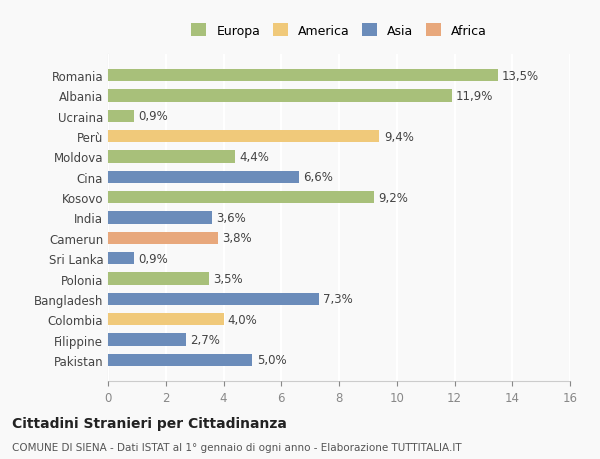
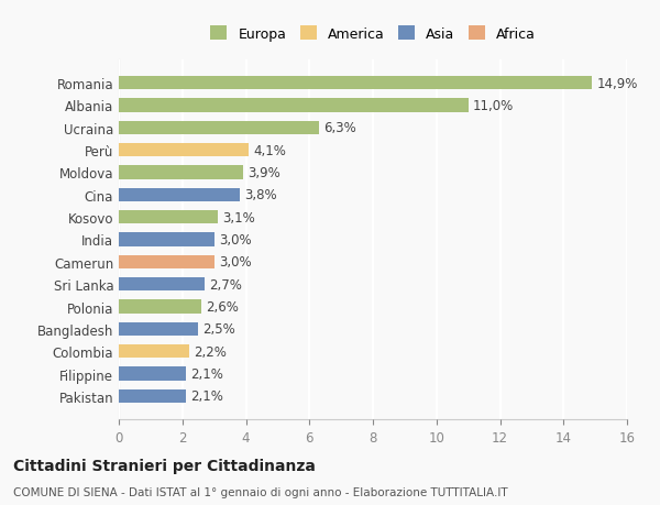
Romania: 13,5% -> 14,9%
Albania: 11,9% -> 11,0%
Ucraina: 0,9% -> 6,3%
Perù: 9,4% -> 4,1%
Moldova: 4,4% -> 3,9%
Cina: 6,6% -> 3,8%
Kosovo: 9,2% -> 3,1%
India: 3,6% -> 3,0%
Camerun: 3,8% -> 3,0%
Sri Lanka: 0,9% -> 2,7%
Polonia: 3,5% -> 2,6%
Bangladesh: 7,3% -> 2,5%
Colombia: 4,0% -> 2,2%
Filippine: 2,7% -> 2,1%
Pakistan: 5,0% -> 2,1%
